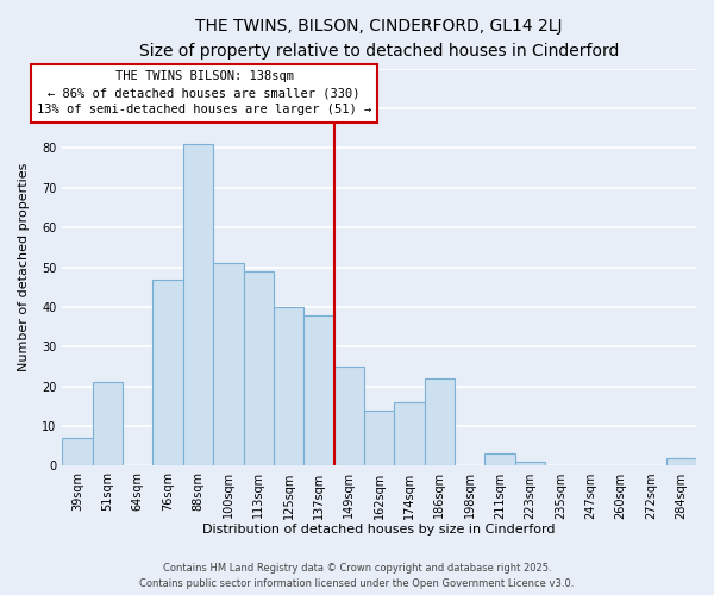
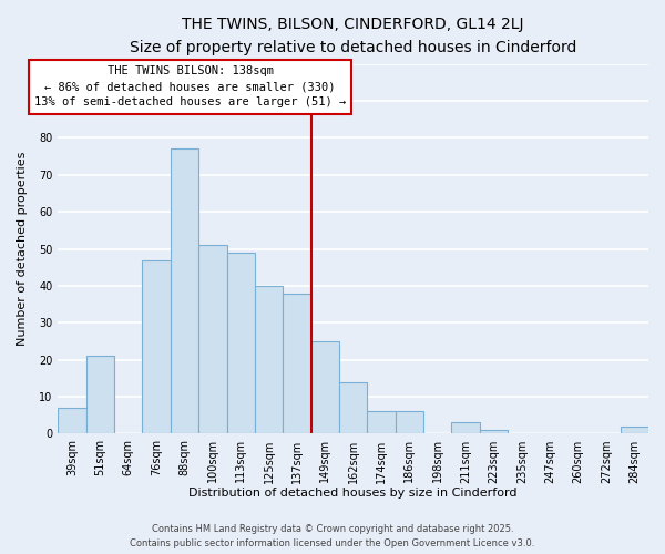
88sqm: 81 -> 77
174sqm: 16 -> 6
186sqm: 22 -> 6
